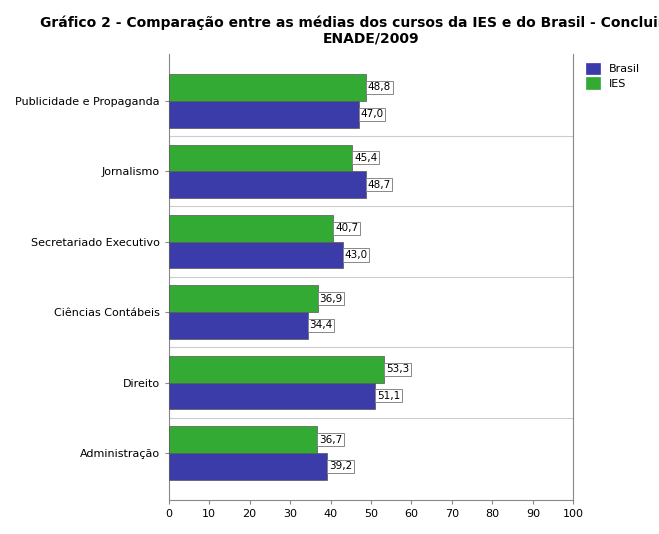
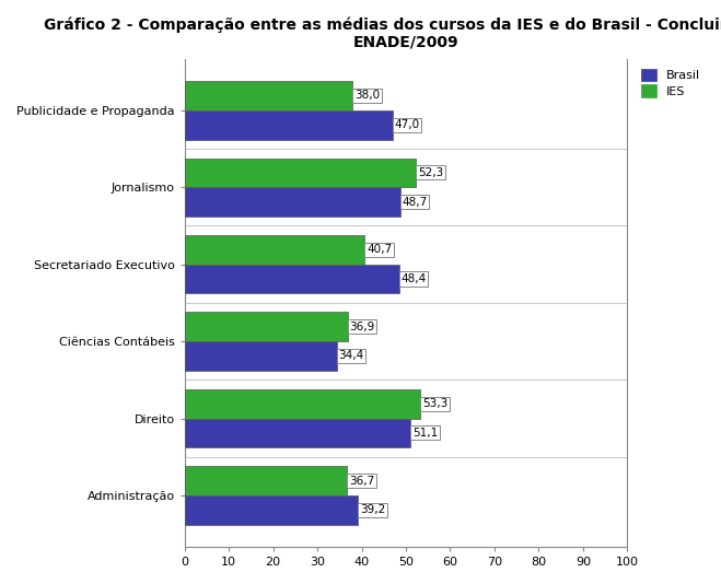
IES/Publicidade e Propaganda: 48,8 -> 38,0
IES/Jornalismo: 45,4 -> 52,3
Brasil/Secretariado Executivo: 43,0 -> 48,4
